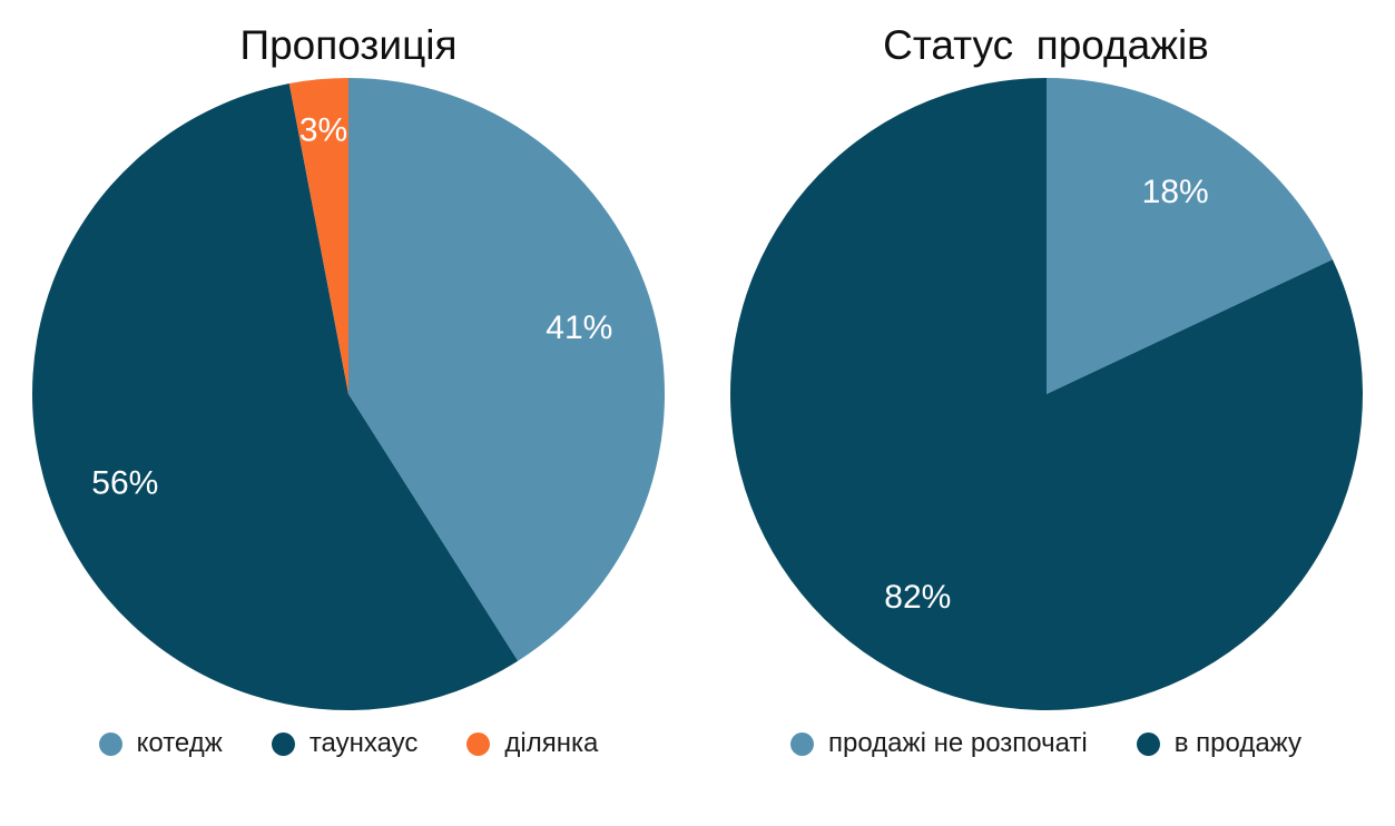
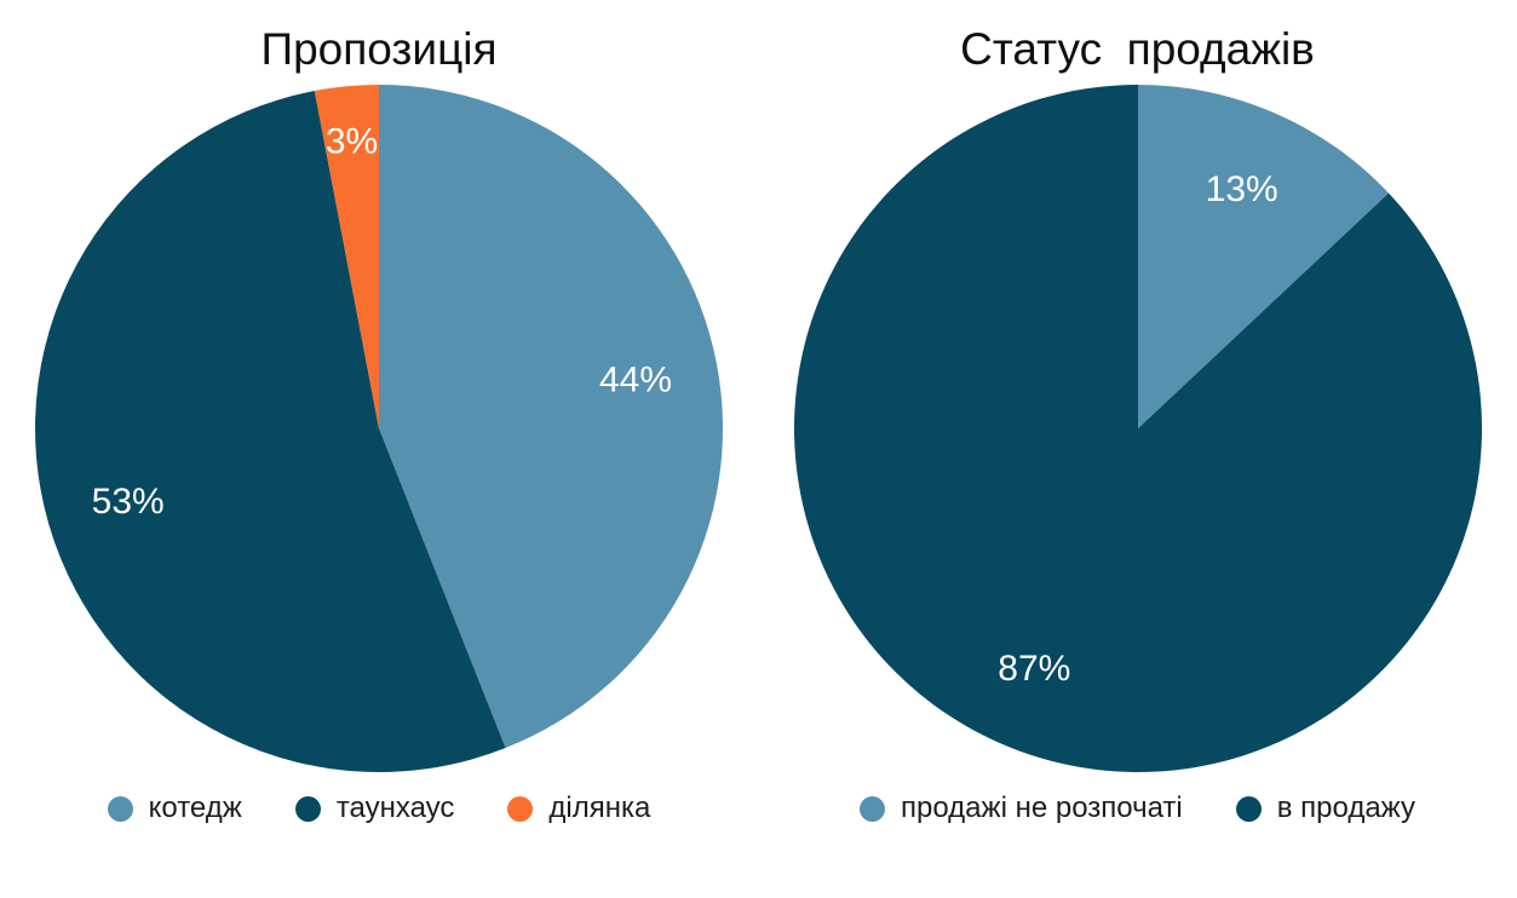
Пропозиція/котедж: 41% -> 44%
Пропозиція/таунхаус: 56% -> 53%
Статус продажів/продажі не розпочаті: 18% -> 13%
Статус продажів/в продажу: 82% -> 87%
